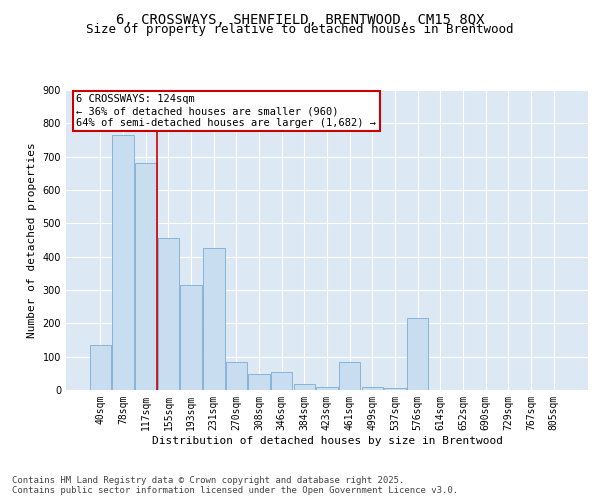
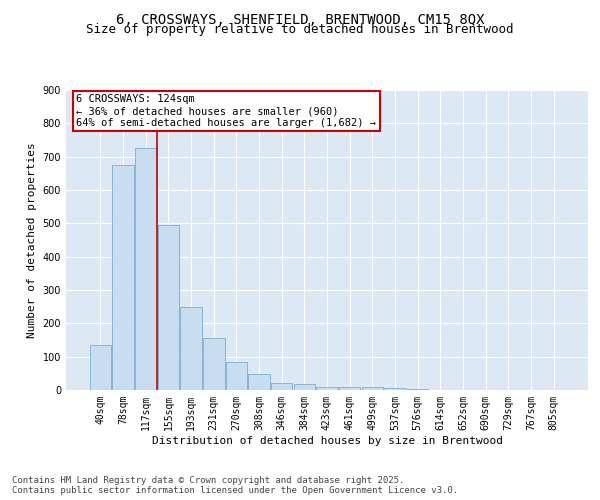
78sqm: 765 -> 675
117sqm: 680 -> 725
155sqm: 455 -> 495
193sqm: 315 -> 250
231sqm: 425 -> 155
346sqm: 55 -> 22
461sqm: 85 -> 8
576sqm: 215 -> 2
